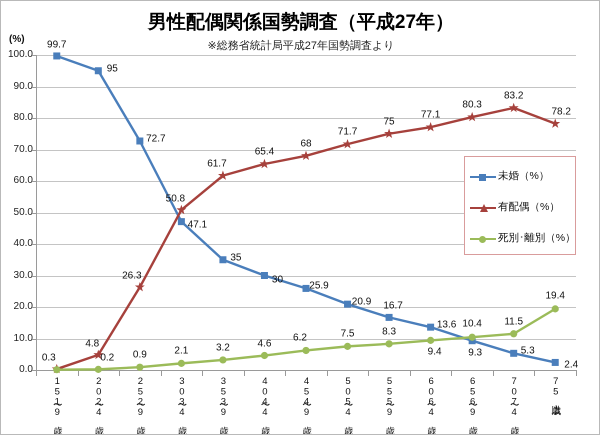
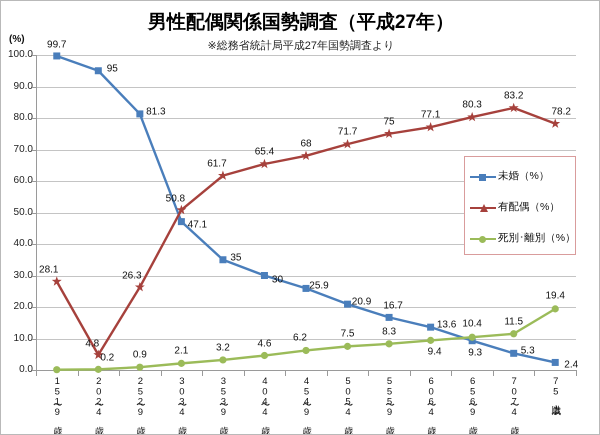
有配偶（%）/15〜19歳: 0.3 -> 28.1
未婚（%）/25〜29歳: 72.7 -> 81.3
